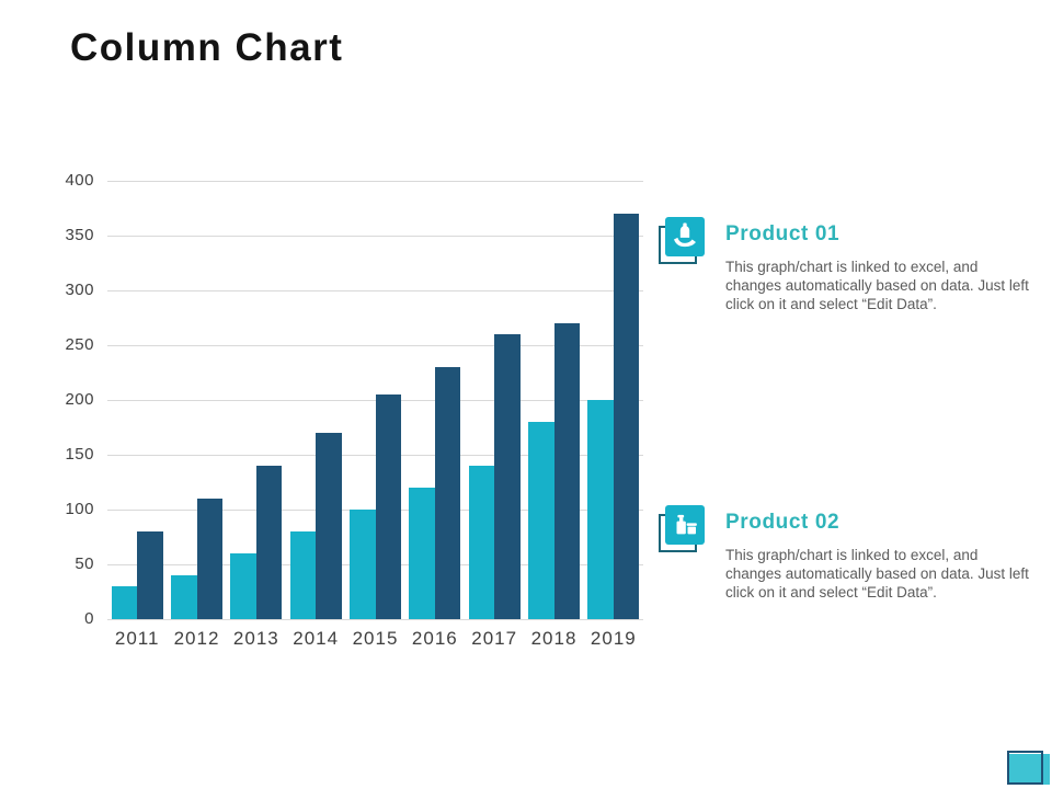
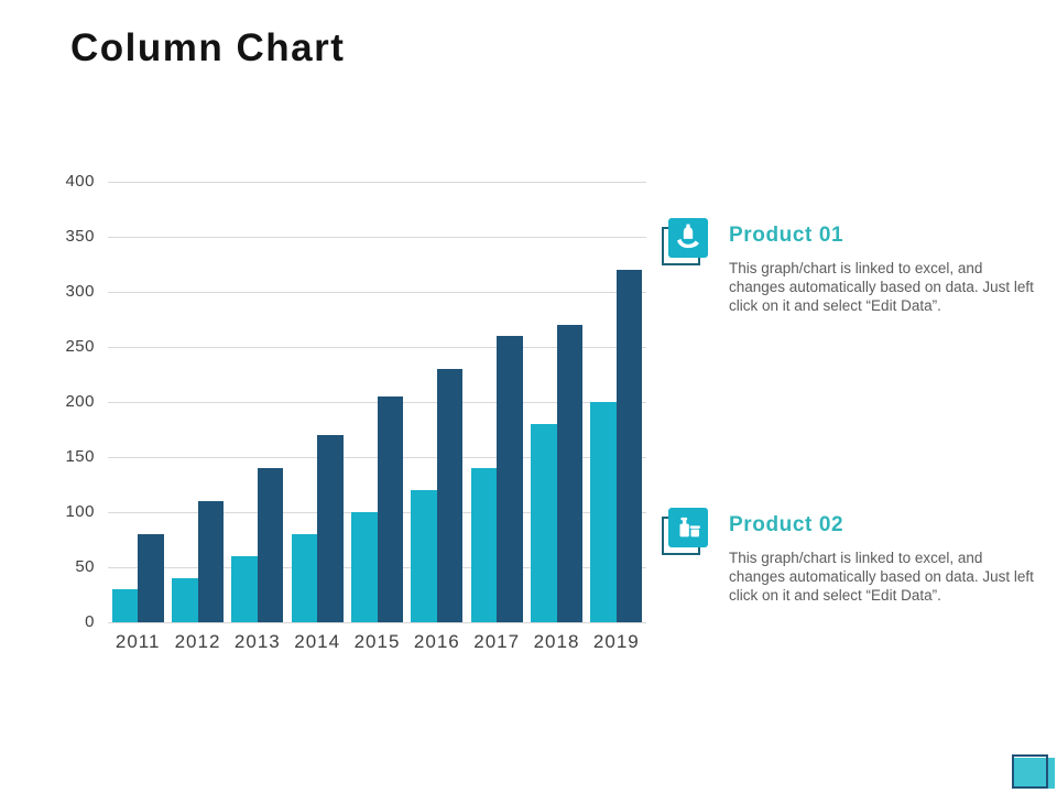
Product 02/2019: 370 -> 320
